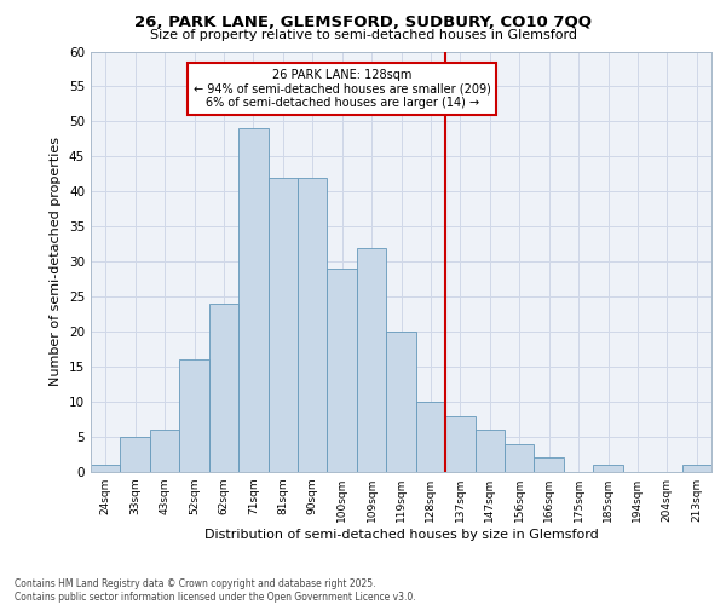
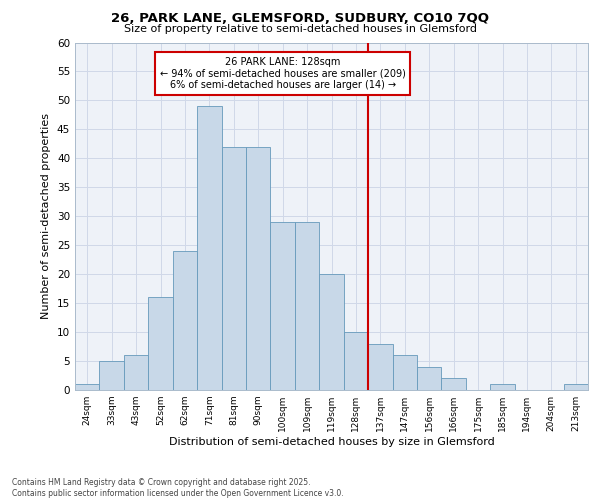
109sqm: 32 -> 29
